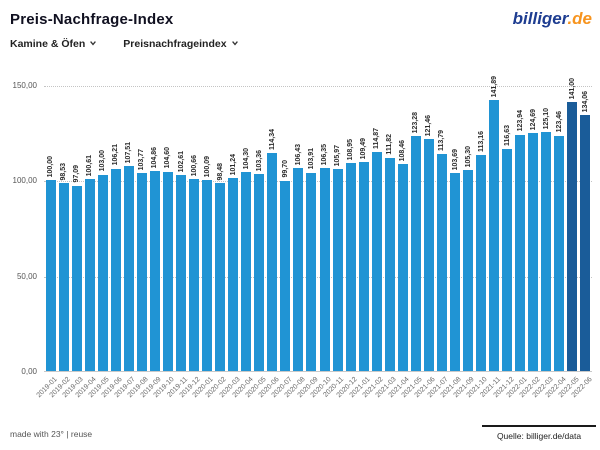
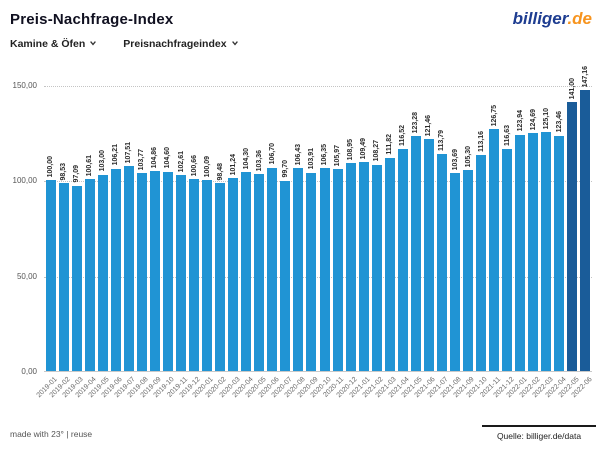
2020-06: 114,34 -> 106,70
2021-02: 114,87 -> 108,27
2021-04: 108,46 -> 116,52
2021-11: 141,89 -> 126,75
2022-06: 134,06 -> 147,16
